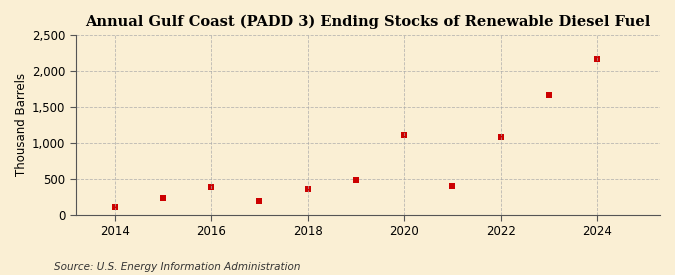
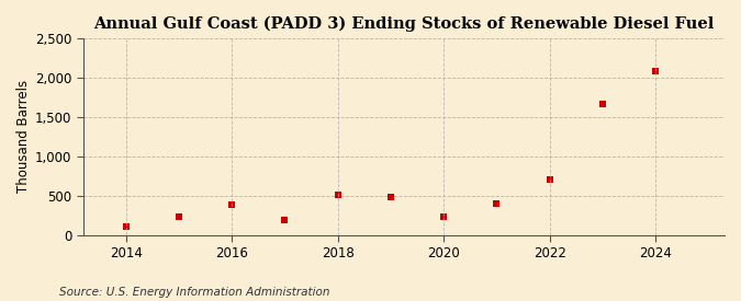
2018: 360 -> 510
2020: 1,100 -> 230
2022: 1,080 -> 700
2024: 2,160 -> 2,080
